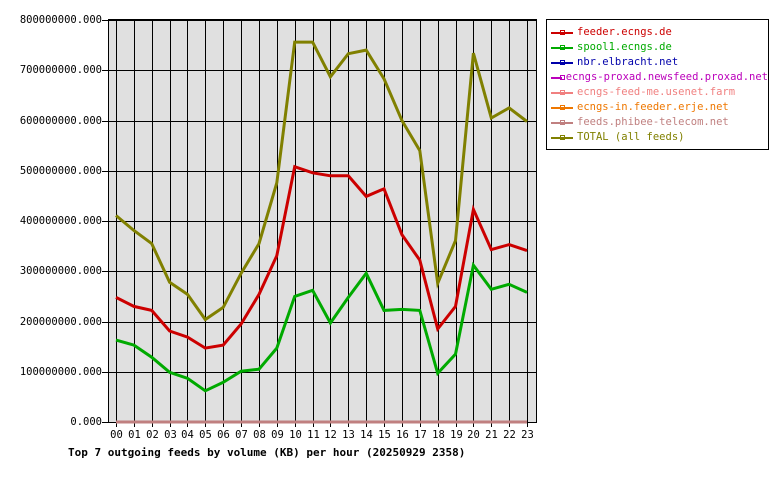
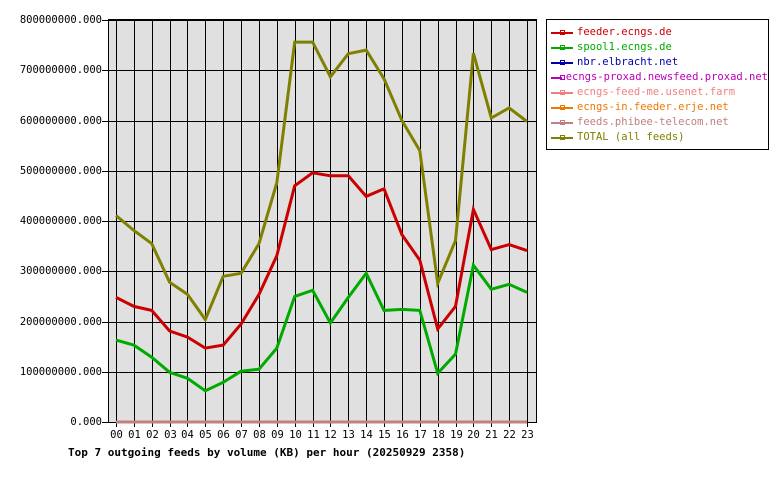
TOTAL (all feeds)/06: 230000000 -> 290000000
feeder.ecngs.de/10: 510000000 -> 470000000
